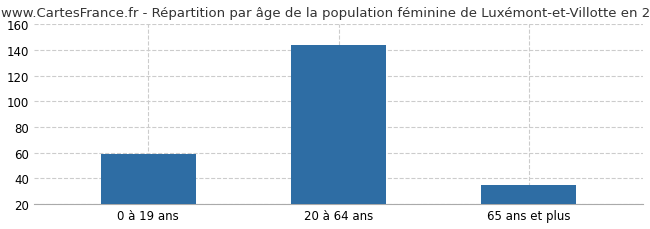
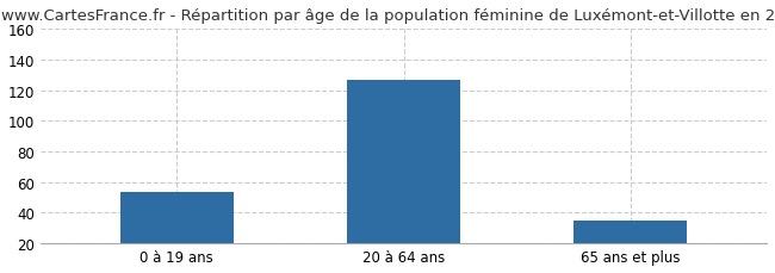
0 à 19 ans: 59 -> 54
20 à 64 ans: 144 -> 127
